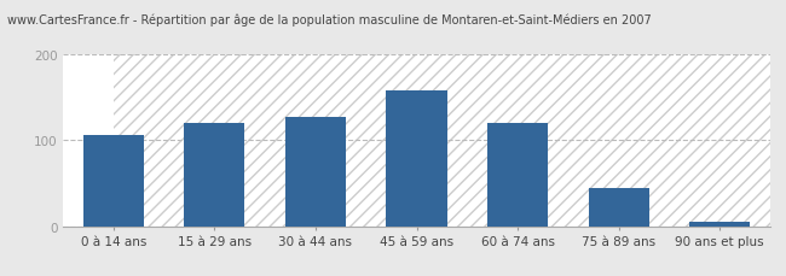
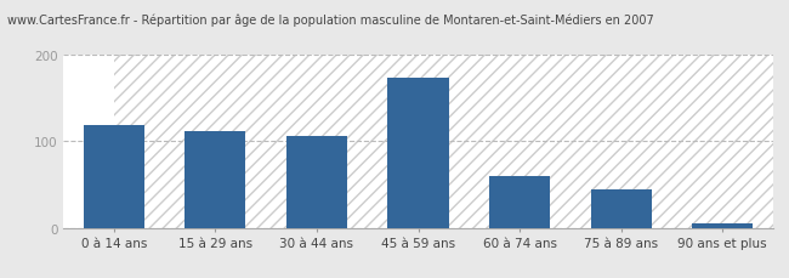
0 à 14 ans: 106 -> 118
15 à 29 ans: 120 -> 112
30 à 44 ans: 127 -> 106
45 à 59 ans: 158 -> 174
60 à 74 ans: 120 -> 60
